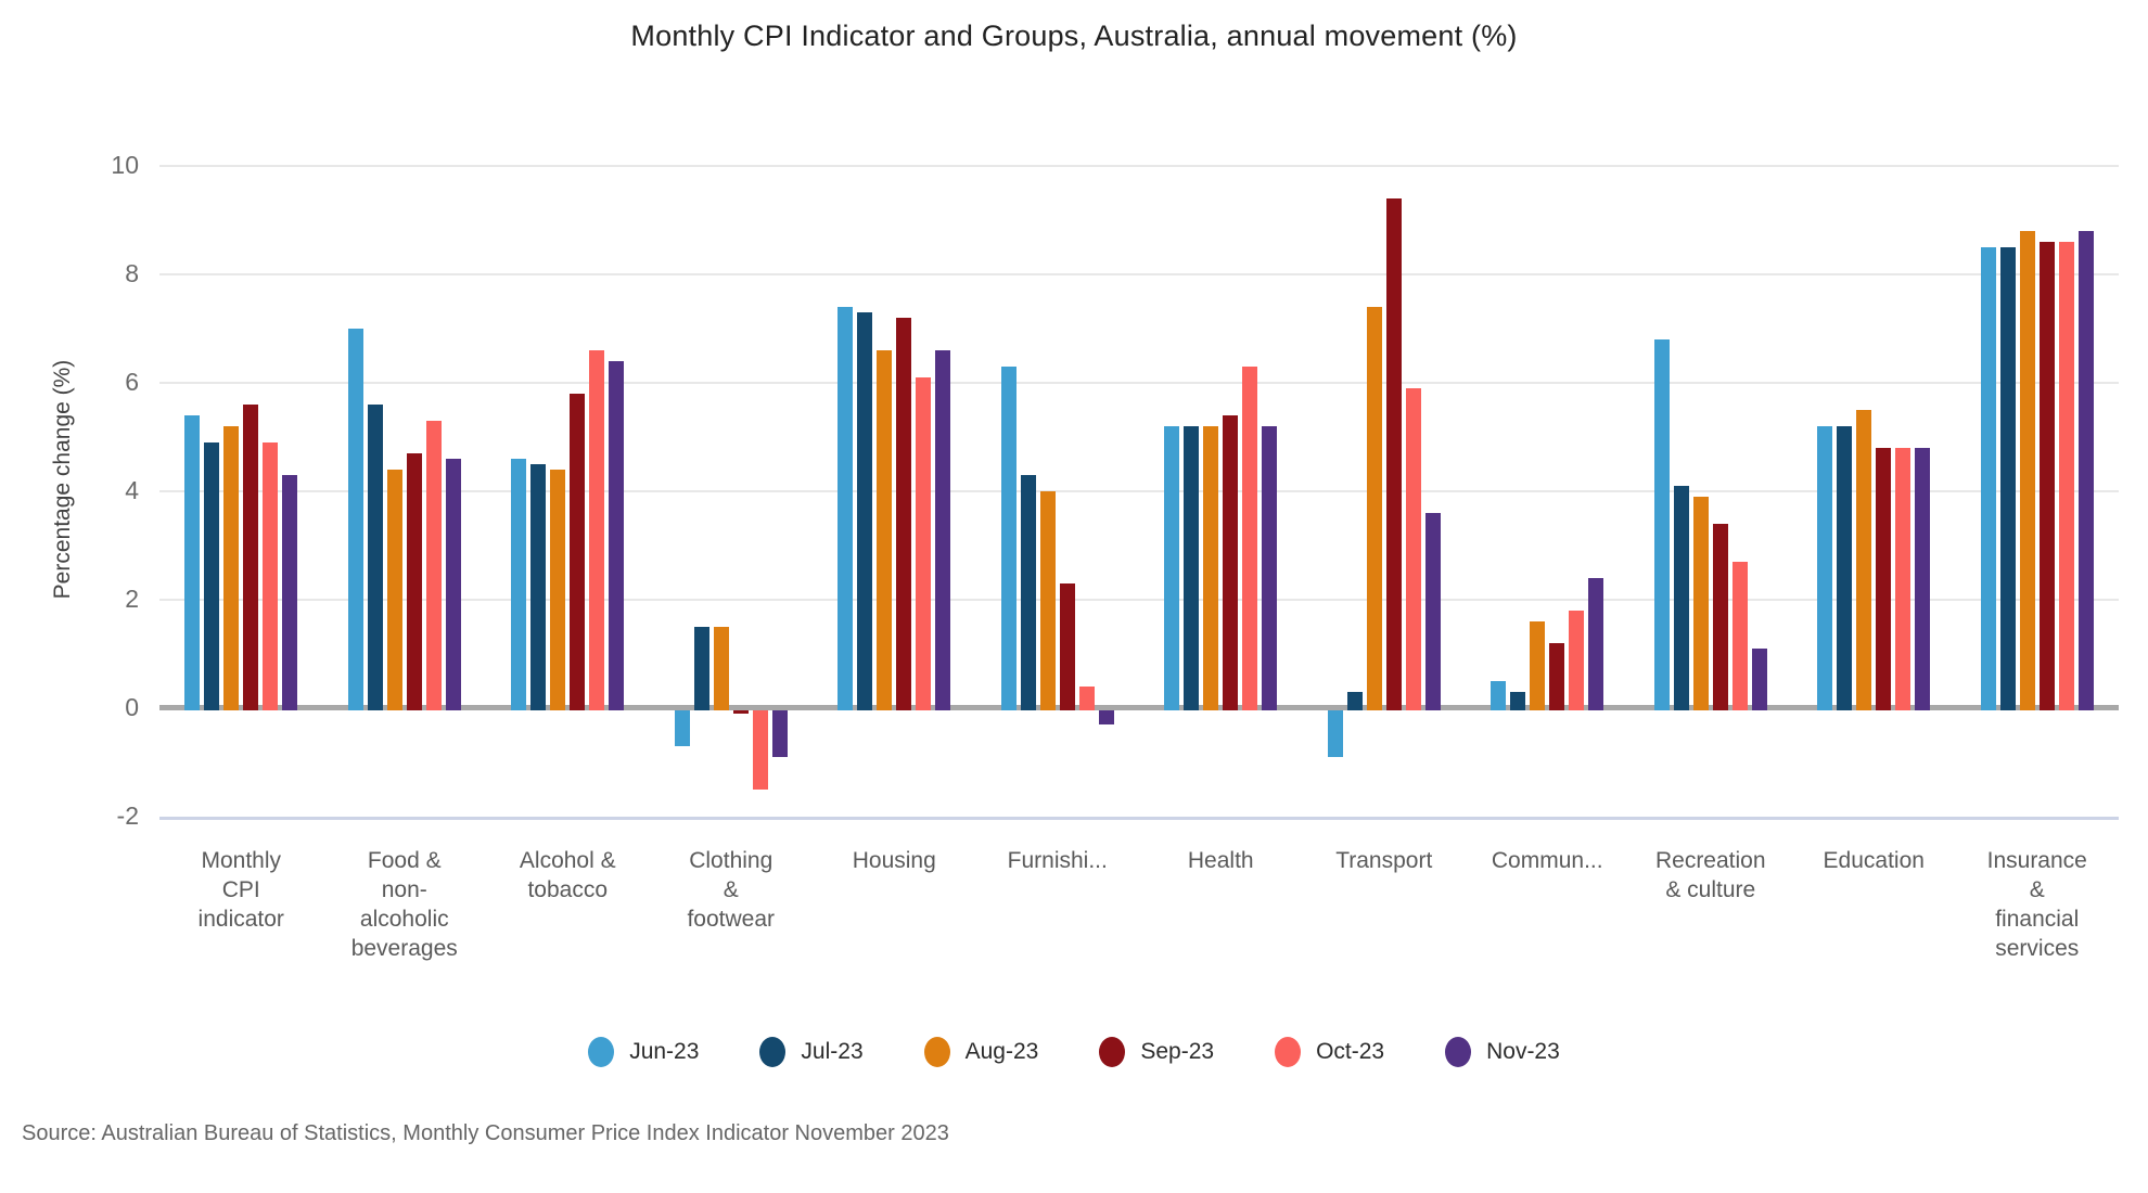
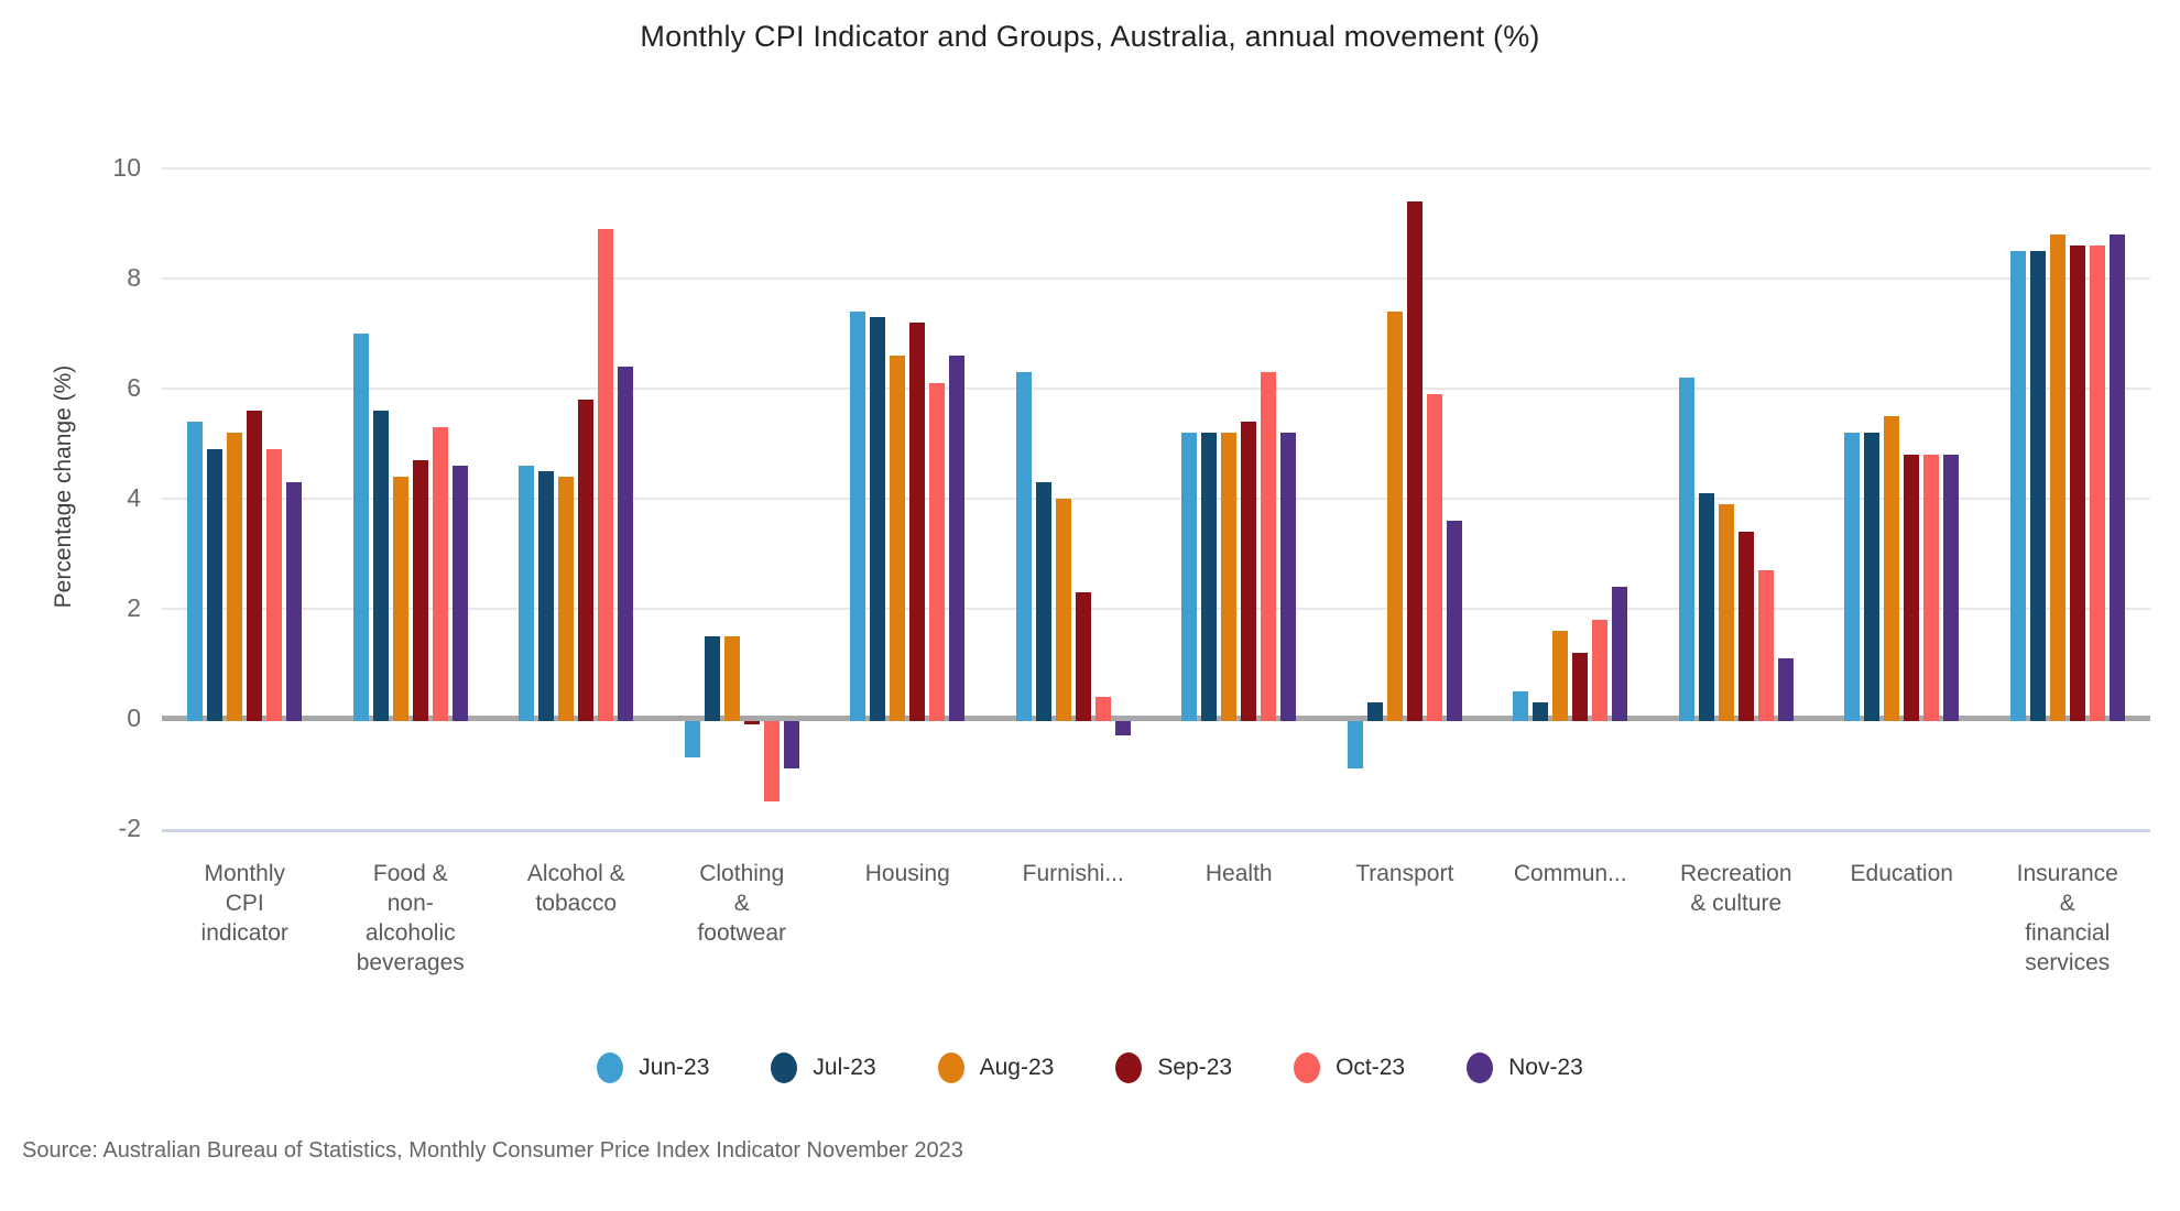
Oct-23/Alcohol & tobacco: 6.6 -> 8.9
Jun-23/Recreation & culture: 6.8 -> 6.2
